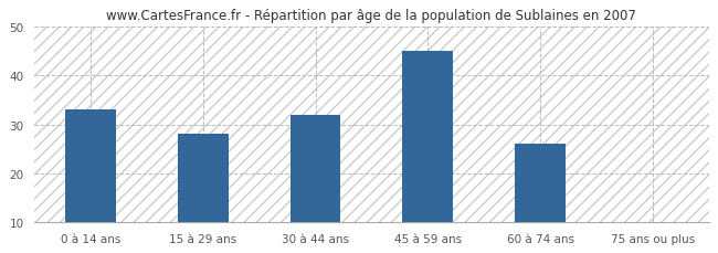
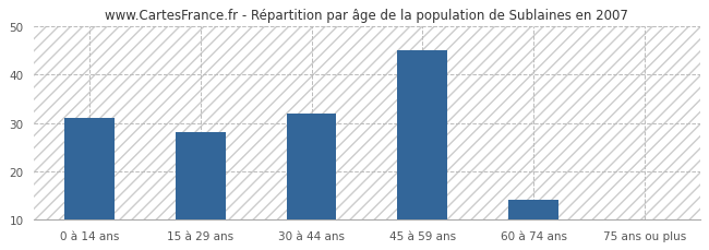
0 à 14 ans: 33 -> 31
60 à 74 ans: 26 -> 14
